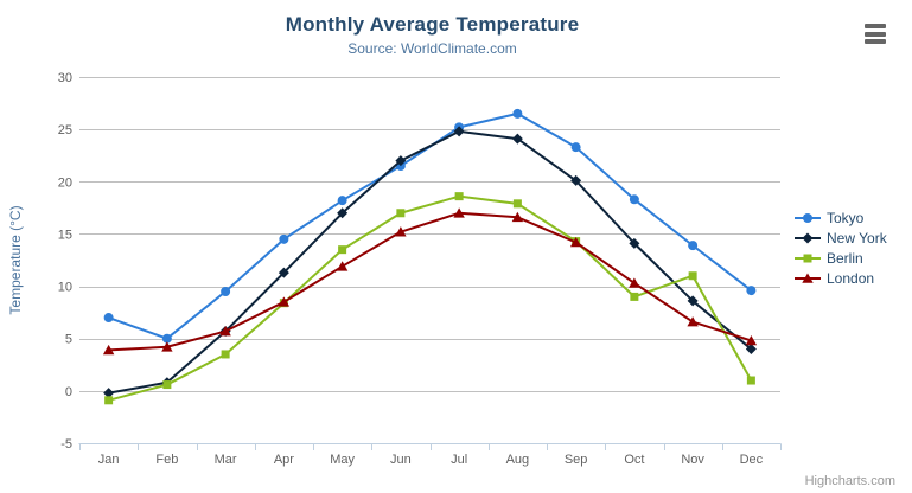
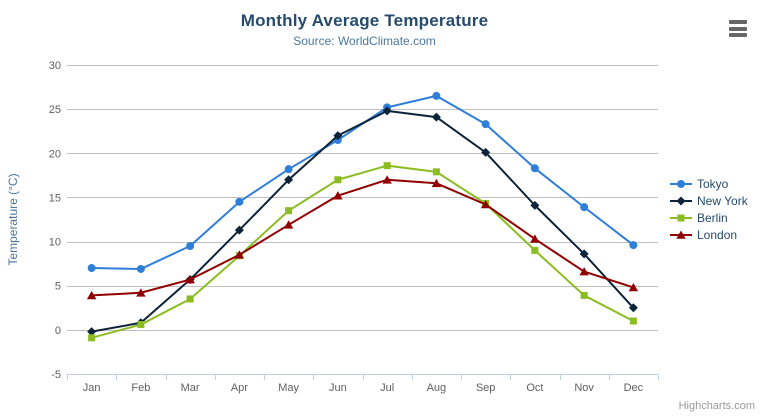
Tokyo/Feb: 5 -> 7
Berlin/Nov: 11 -> 4
New York/Dec: 4 -> 2
